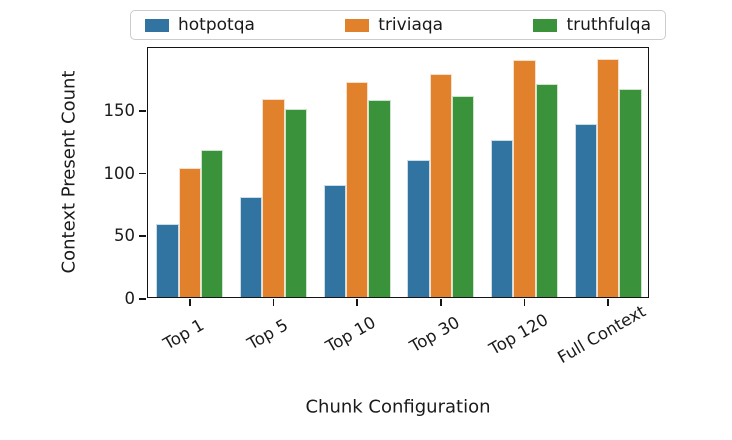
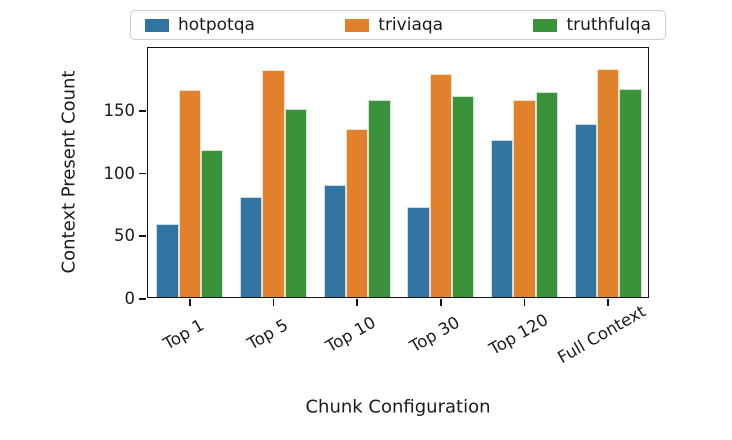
triviaqa/Top 1: 103 -> 165
triviaqa/Top 5: 158 -> 181
triviaqa/Top 10: 171 -> 134
hotpotqa/Top 30: 109 -> 72
triviaqa/Top 120: 189 -> 157
truthfulqa/Top 120: 170 -> 163
triviaqa/Full Context: 190 -> 182
